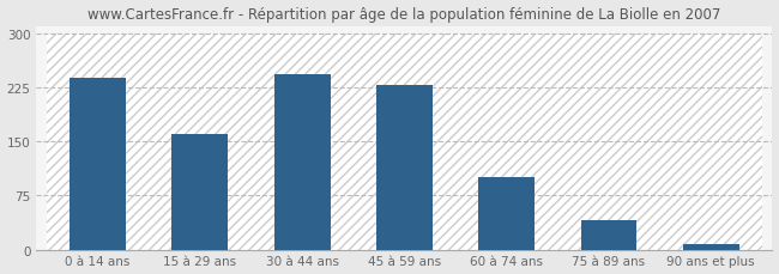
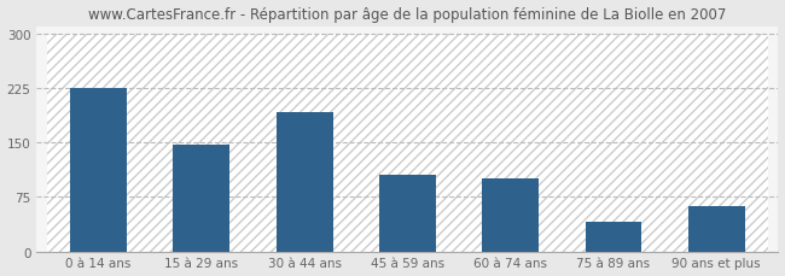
0 à 14 ans: 238 -> 224
15 à 29 ans: 160 -> 146
30 à 44 ans: 243 -> 192
45 à 59 ans: 228 -> 106
90 ans et plus: 8 -> 62
